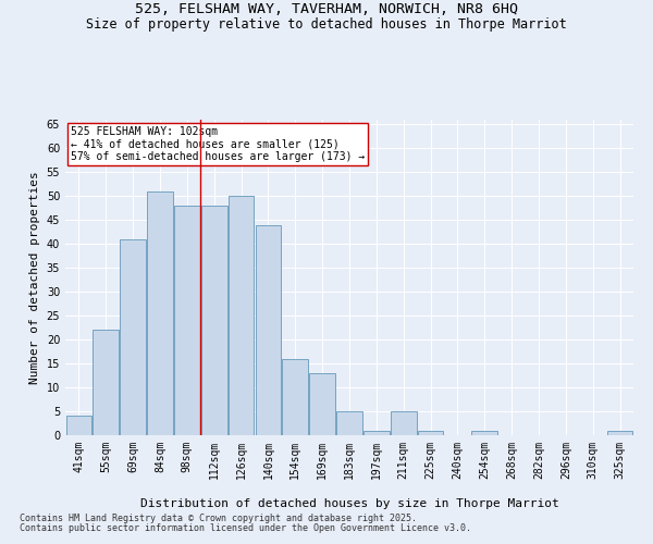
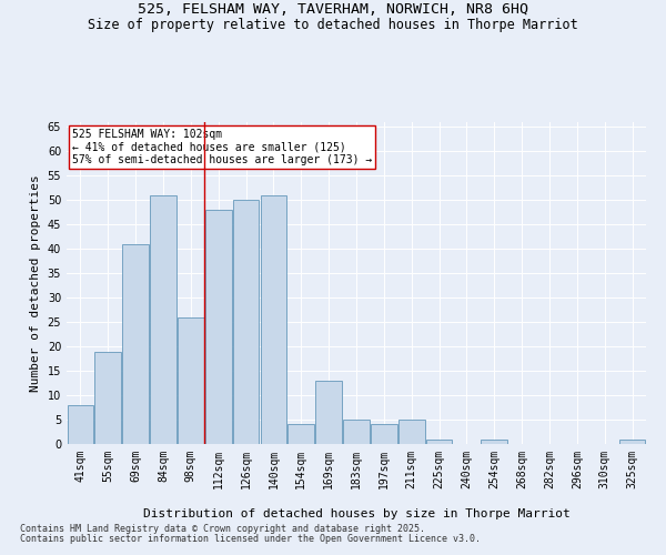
41sqm: 4 -> 8
55sqm: 22 -> 19
98sqm: 48 -> 26
140sqm: 44 -> 51
154sqm: 16 -> 4
197sqm: 1 -> 4
